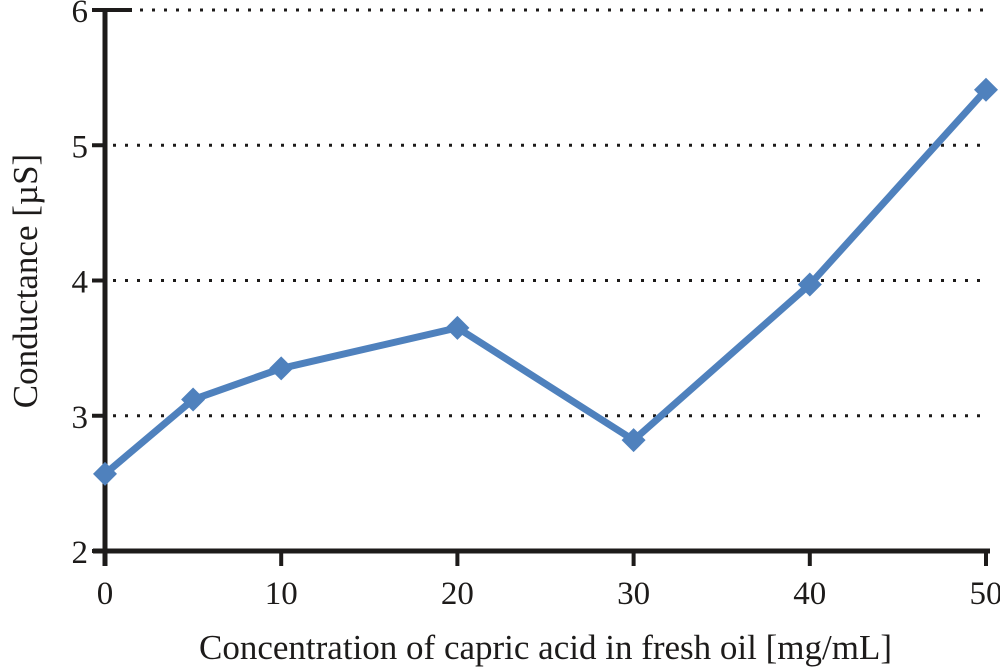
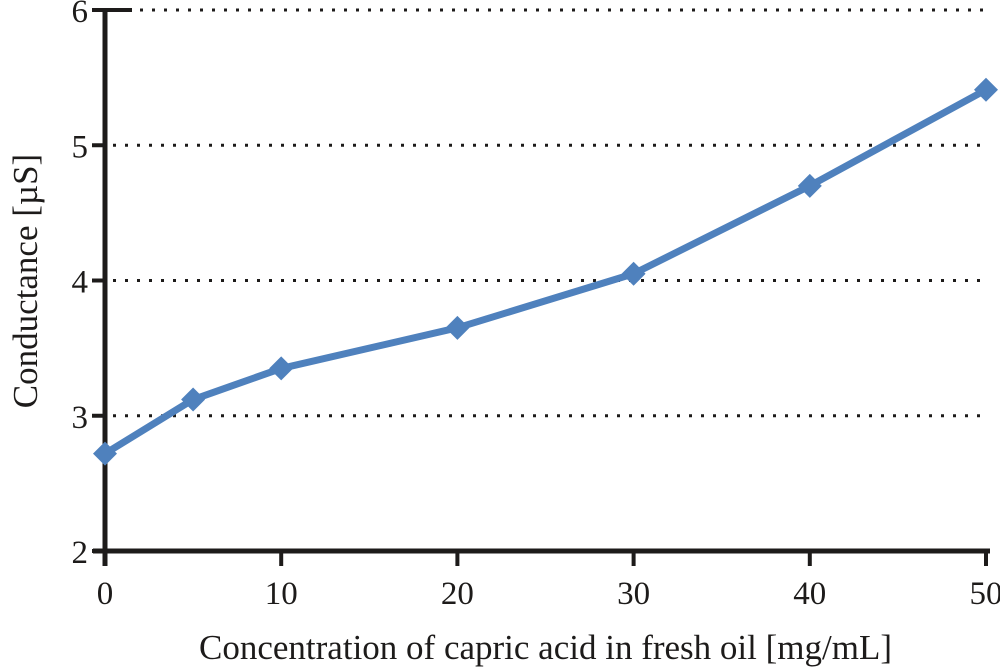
0: 2.57 -> 2.72
30: 2.82 -> 4.05
40: 3.97 -> 4.70
